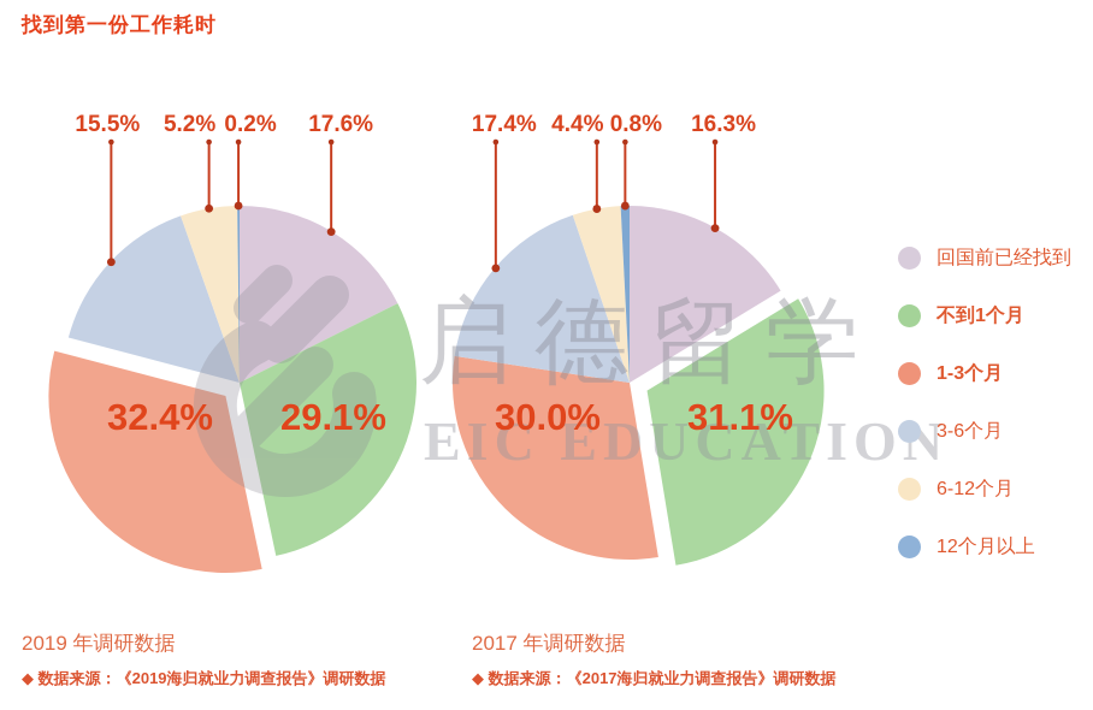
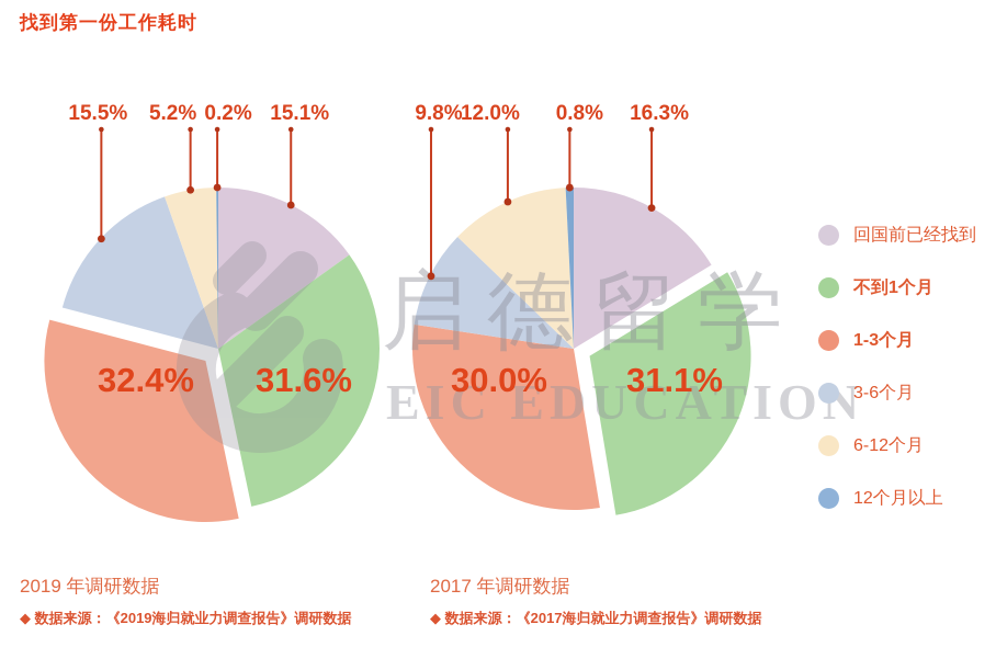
2019 年调研数据/回国前已经找到: 17.6% -> 15.1%
2019 年调研数据/不到1个月: 29.1% -> 31.6%
2017 年调研数据/3-6个月: 17.4% -> 9.8%
2017 年调研数据/6-12个月: 4.4% -> 12.0%
